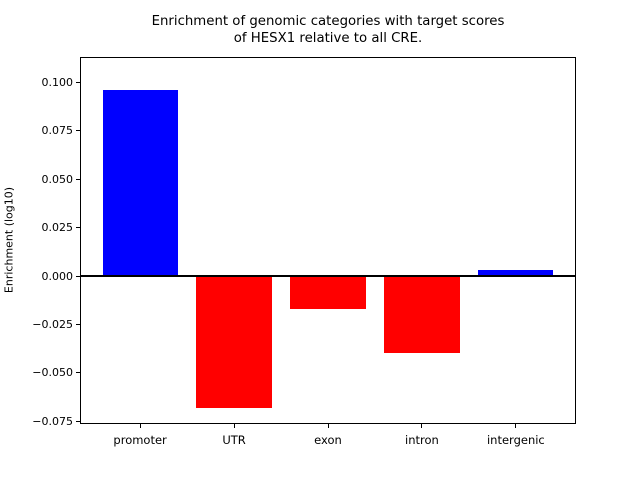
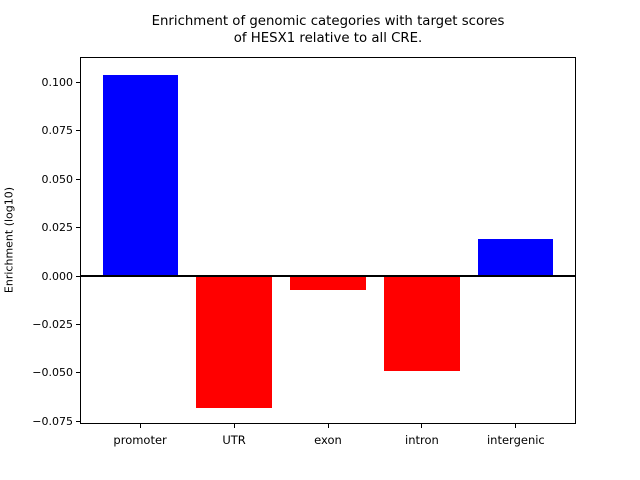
promoter: 0.096 -> 0.104
exon: -0.017 -> -0.007
intron: -0.040 -> -0.049
intergenic: 0.003 -> 0.019
